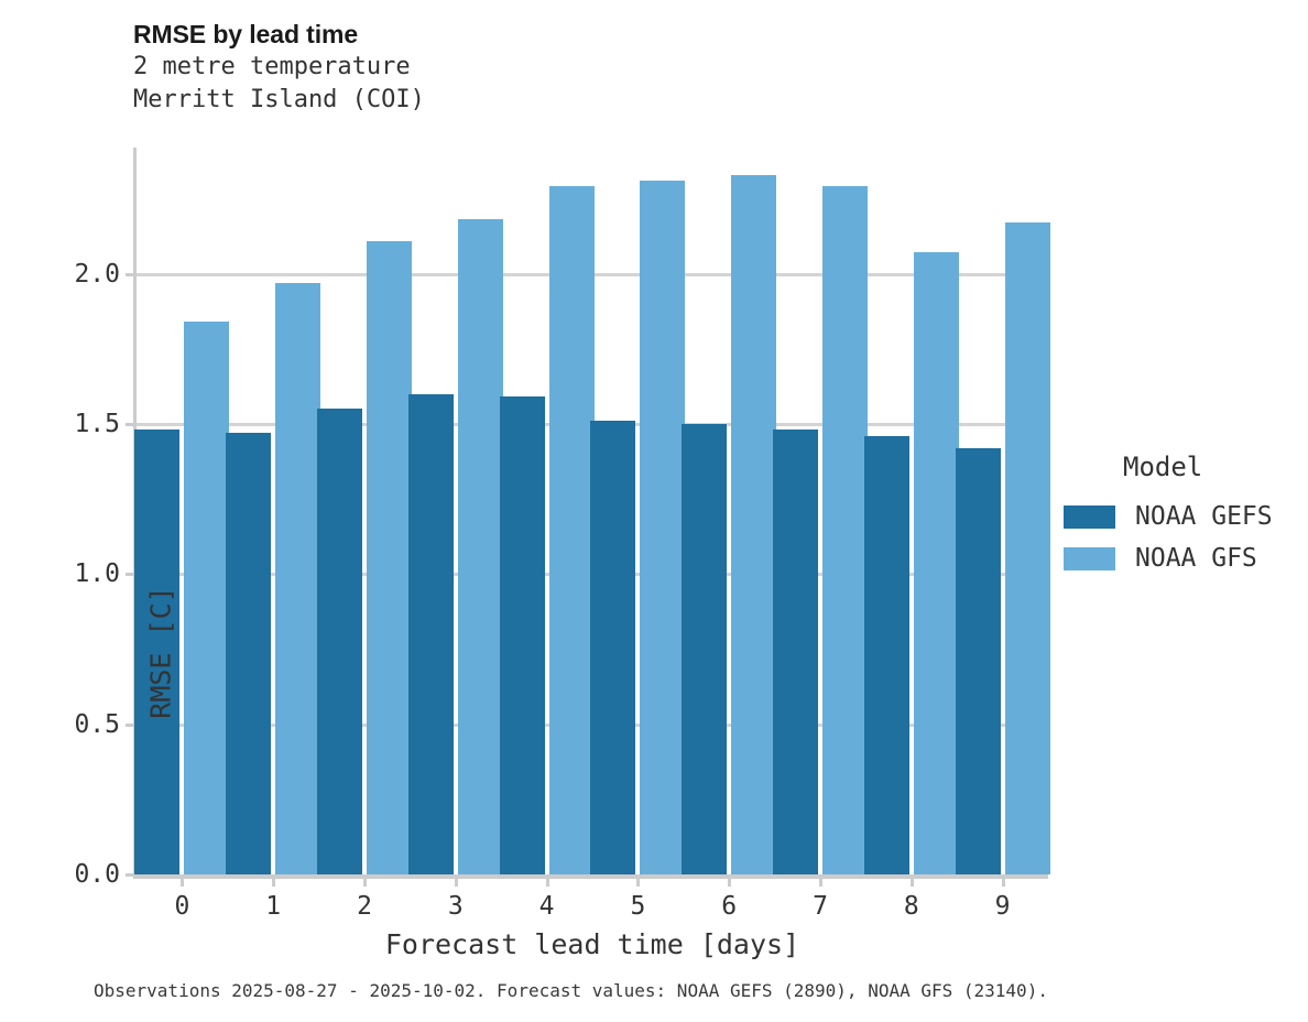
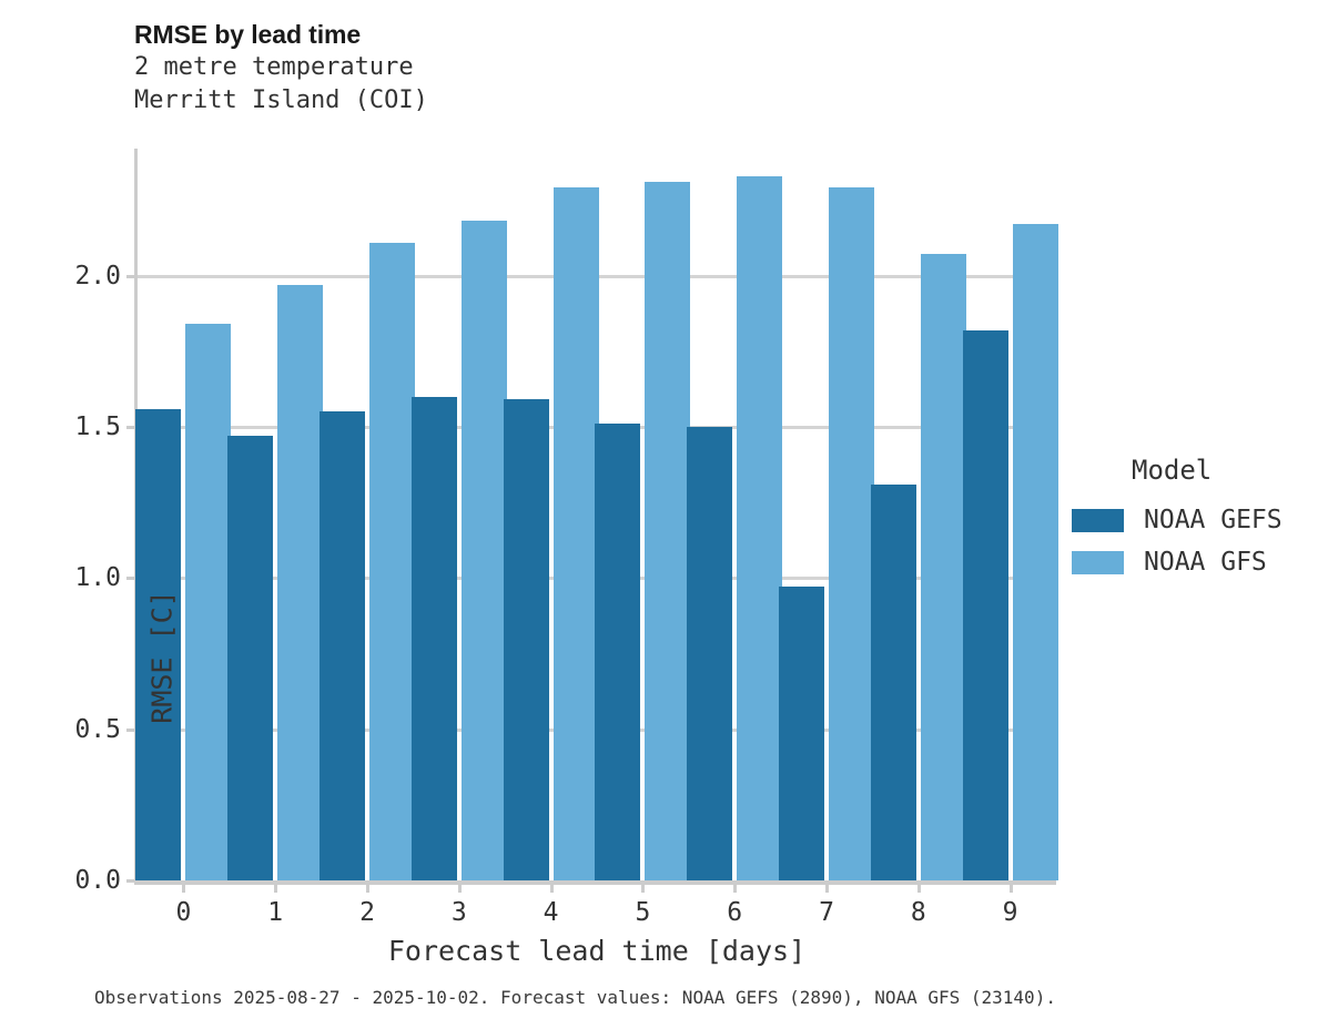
NOAA GEFS/0: 1.48 -> 1.56
NOAA GEFS/7: 1.48 -> 0.97
NOAA GEFS/8: 1.46 -> 1.31
NOAA GEFS/9: 1.42 -> 1.82
